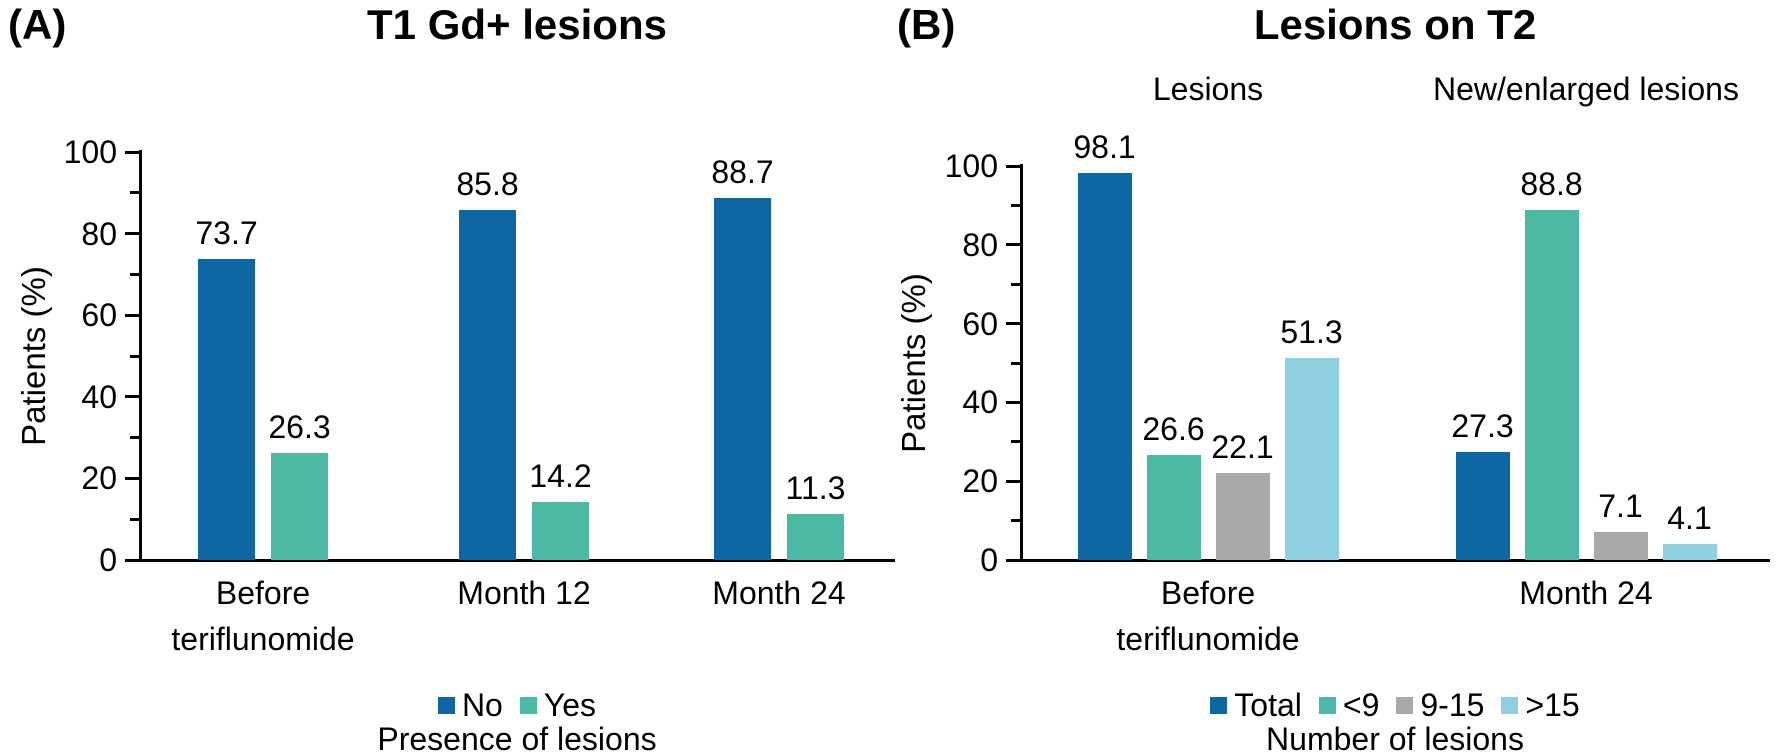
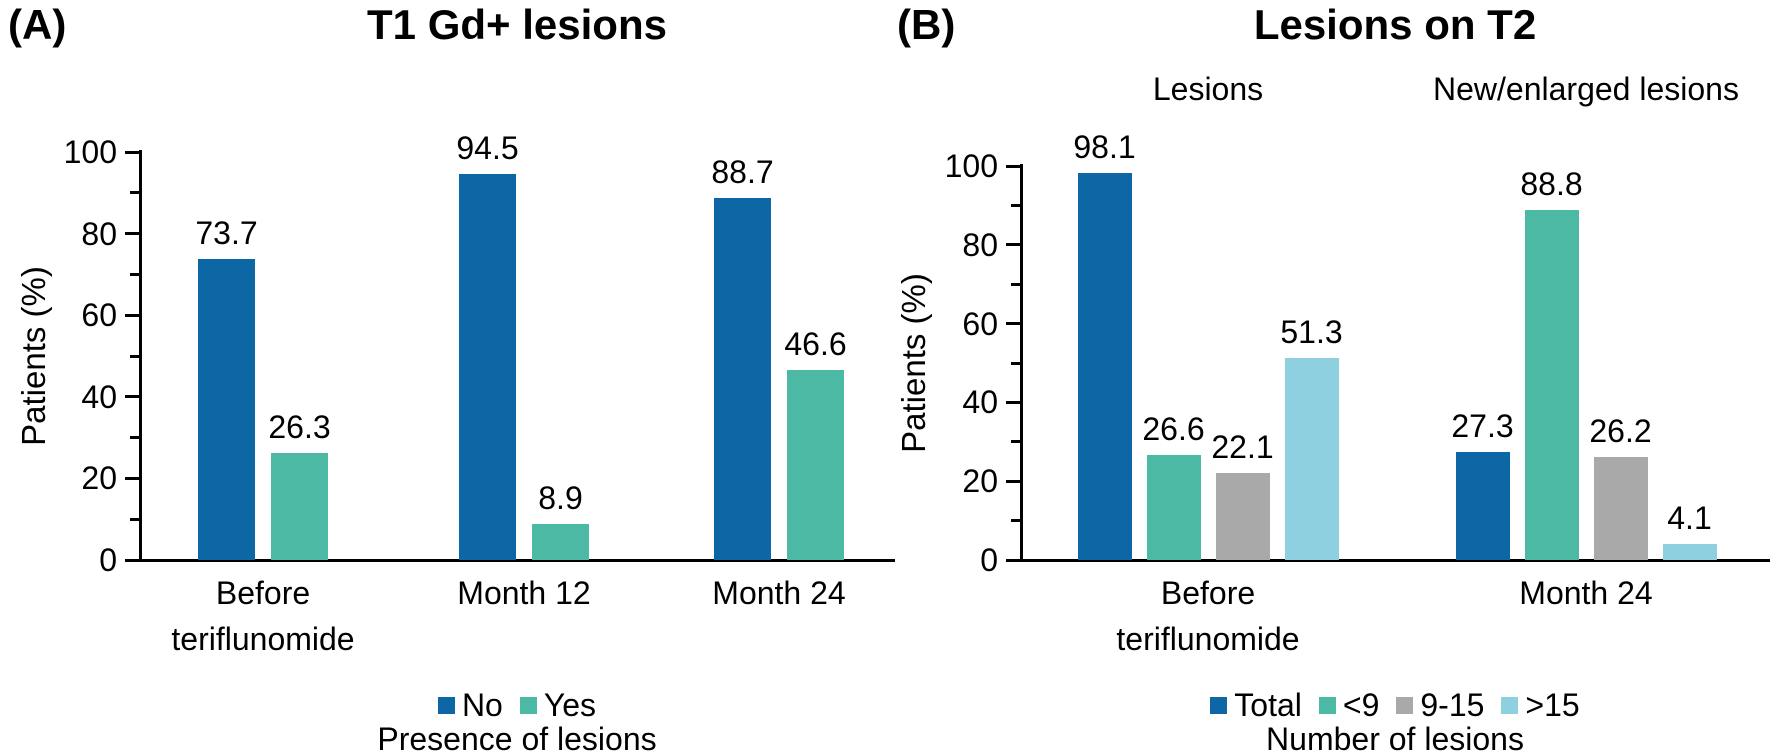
T1 Gd+ lesions/No/Month 12: 85.8 -> 94.5
T1 Gd+ lesions/Yes/Month 12: 14.2 -> 8.9
T1 Gd+ lesions/Yes/Month 24: 11.3 -> 46.6
Lesions on T2/9-15/Month 24: 7.1 -> 26.2
